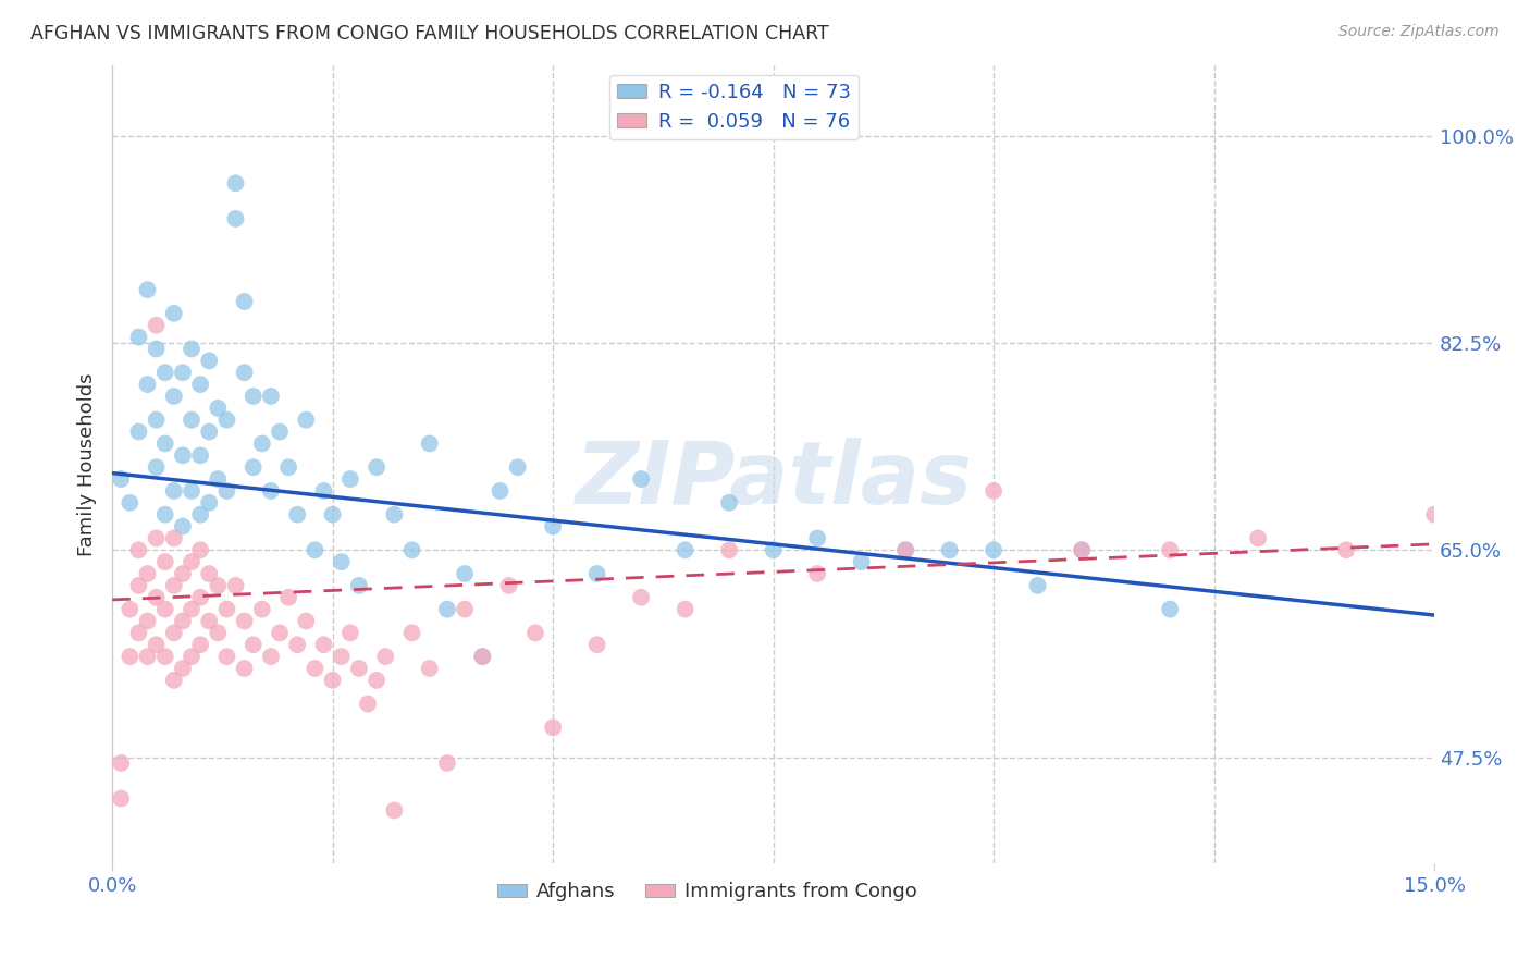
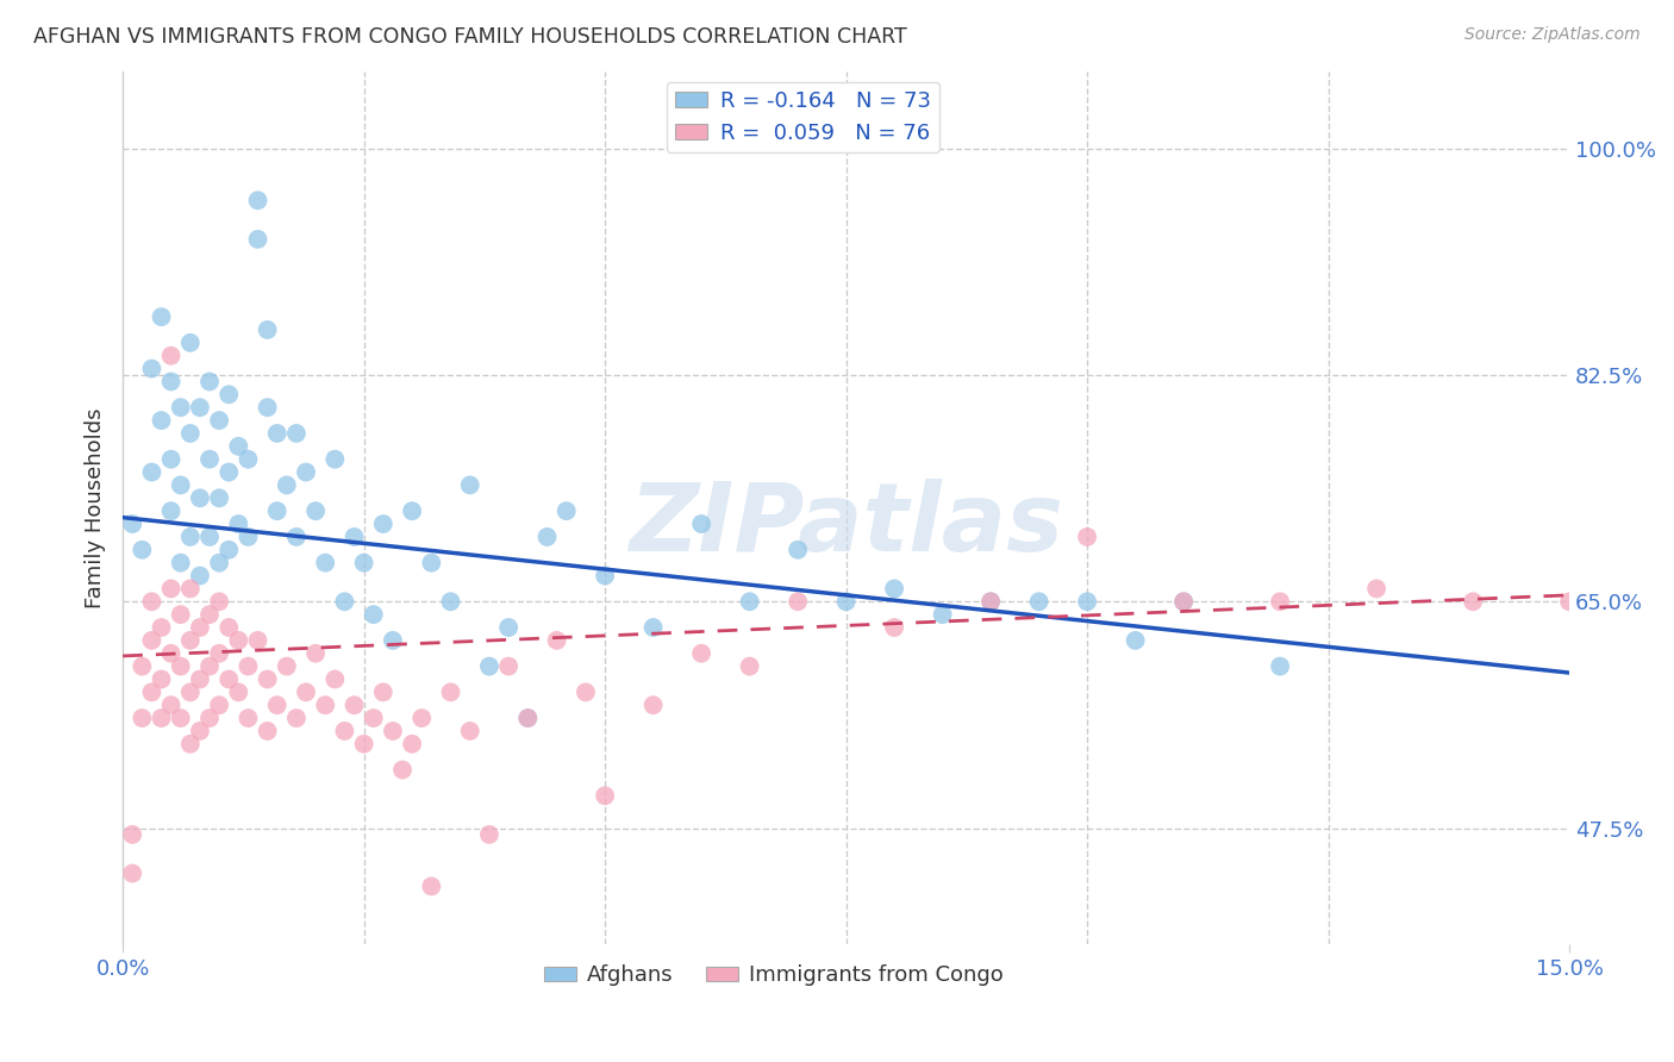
Immigrants from Congo/15.0%: 68% -> 65%
